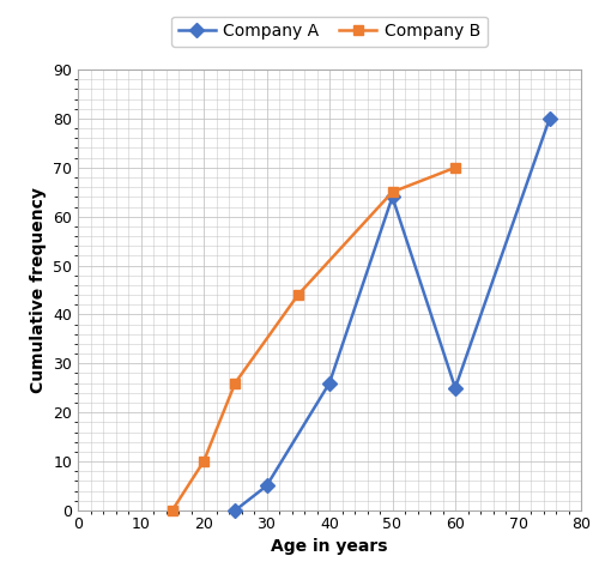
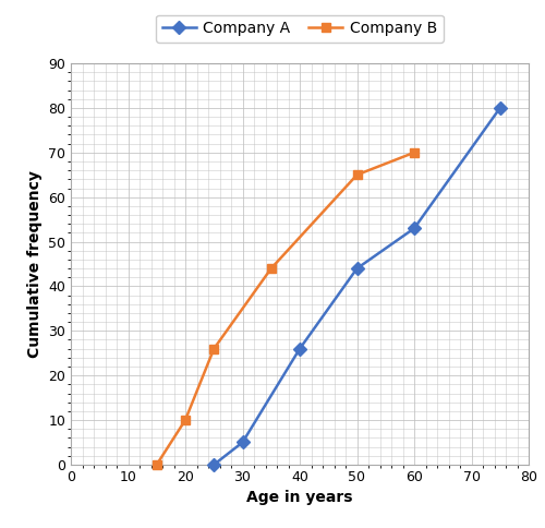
Company A/50: 64 -> 44
Company A/60: 25 -> 53
